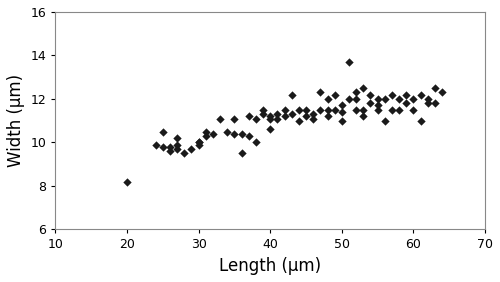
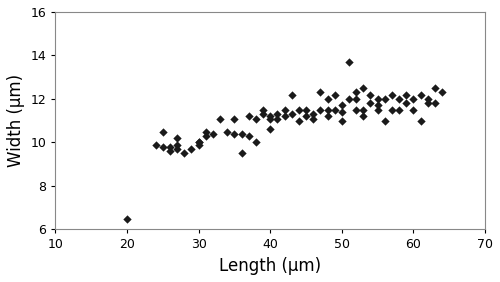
20: 8.2 -> 6.5
